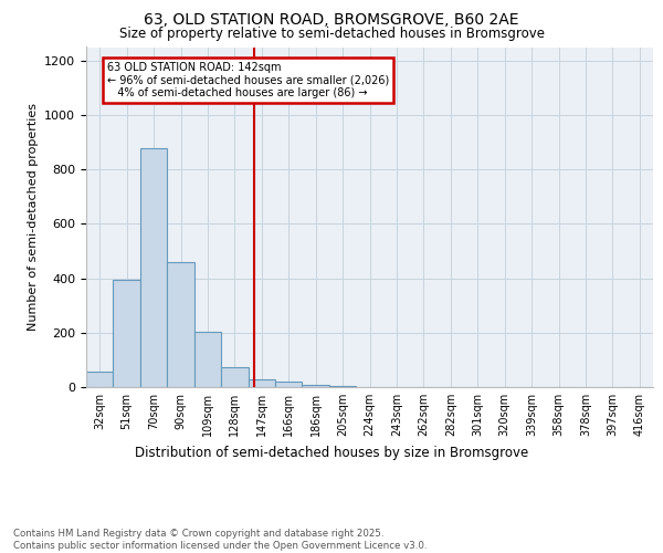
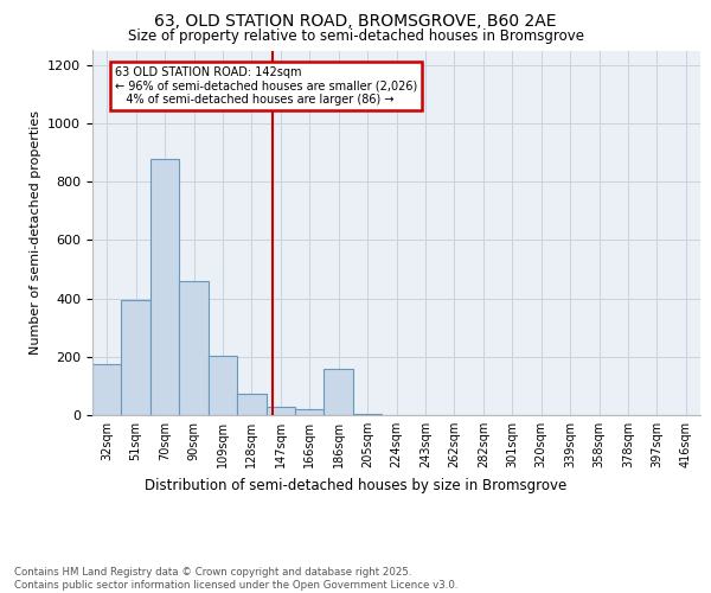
32sqm: 55 -> 175
186sqm: 10 -> 160
